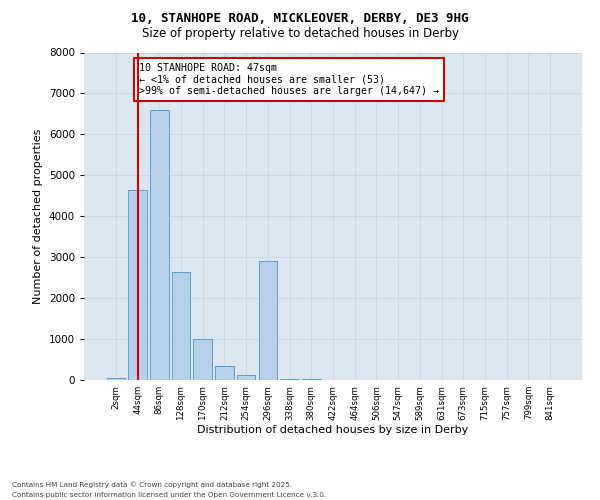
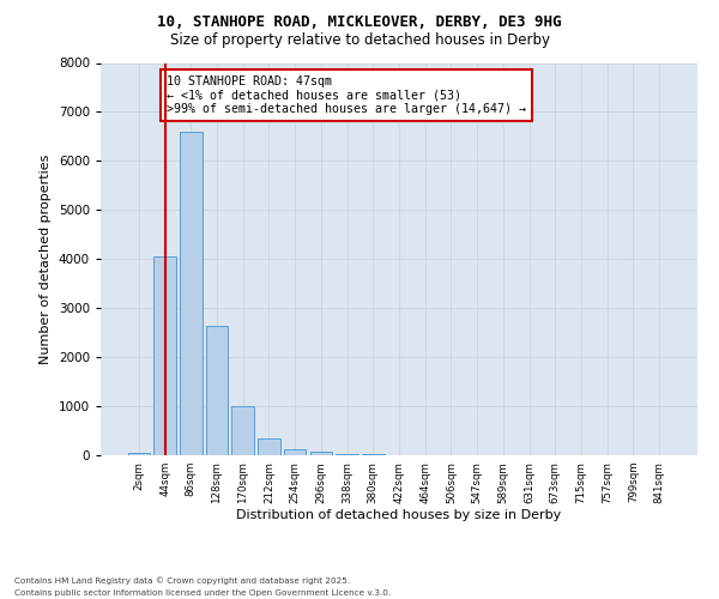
44sqm: 4650 -> 4050
296sqm: 2900 -> 80
